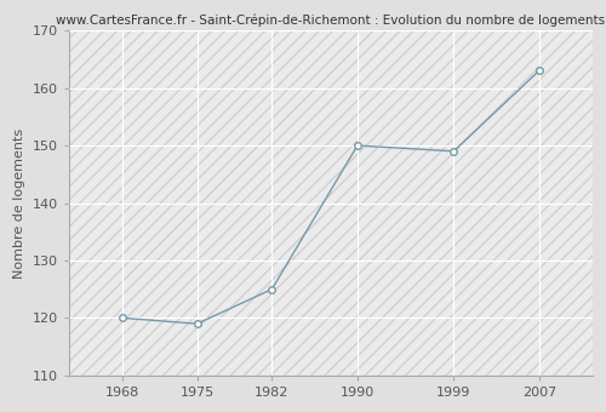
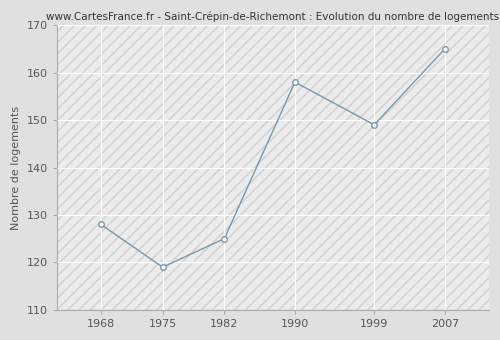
1968: 120 -> 128
1990: 150 -> 158
2007: 163 -> 165
